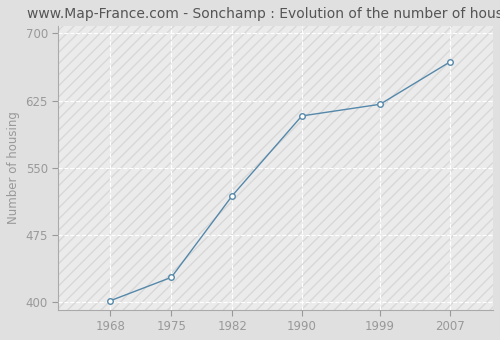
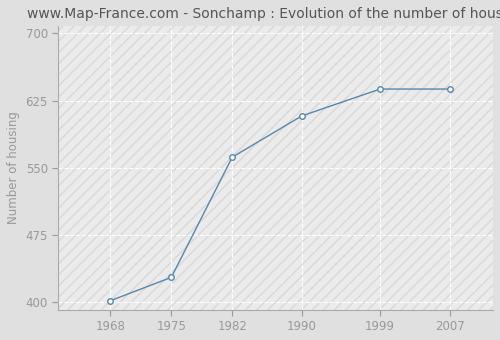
1982: 519 -> 562
1999: 621 -> 638
2007: 668 -> 638
